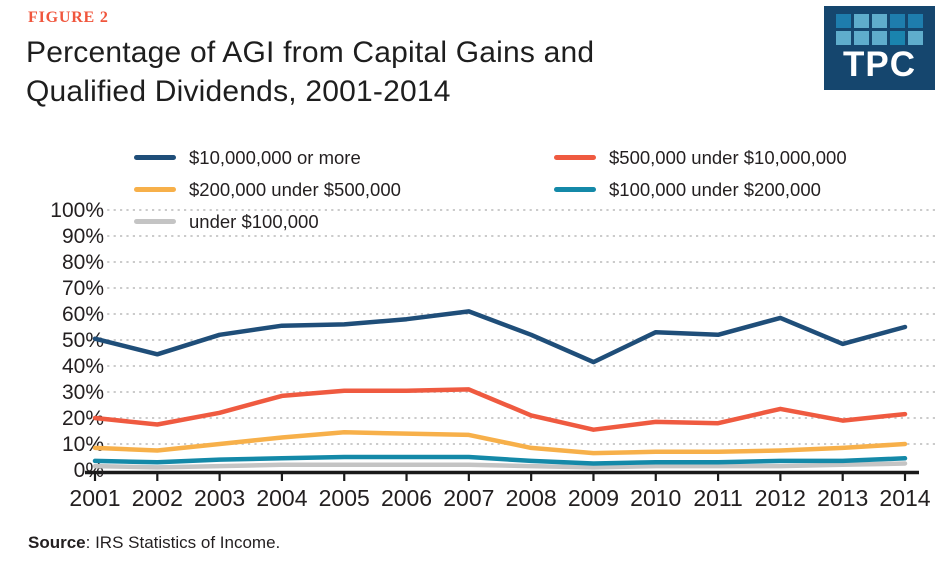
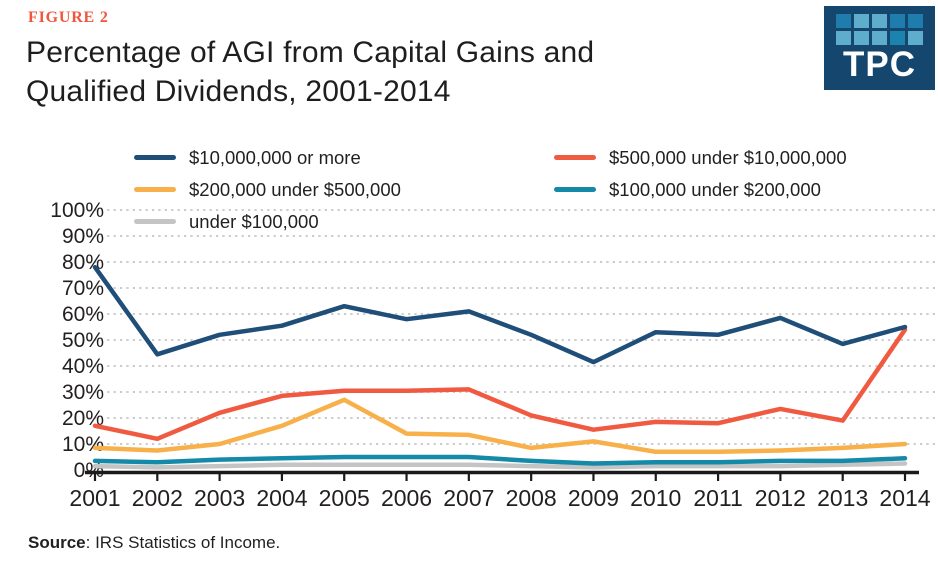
$10,000,000 or more/2001: 50% -> 78%
$500,000 under $10,000,000/2001: 20% -> 17%
$500,000 under $10,000,000/2002: 18% -> 12%
$200,000 under $500,000/2004: 12% -> 17%
$10,000,000 or more/2005: 56% -> 63%
$200,000 under $500,000/2005: 14% -> 27%
$200,000 under $500,000/2009: 6% -> 11%
$500,000 under $10,000,000/2014: 22% -> 54%
